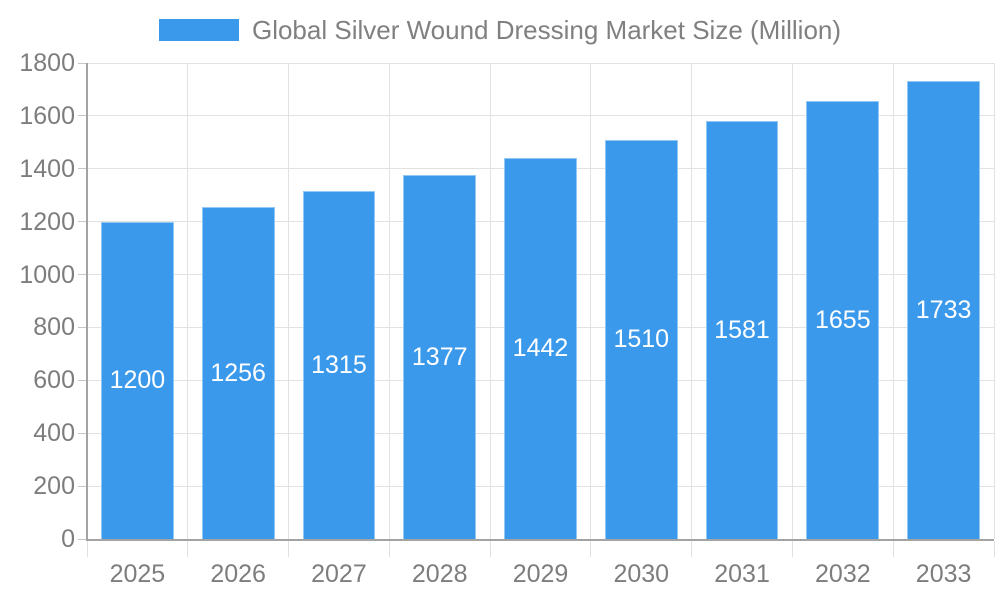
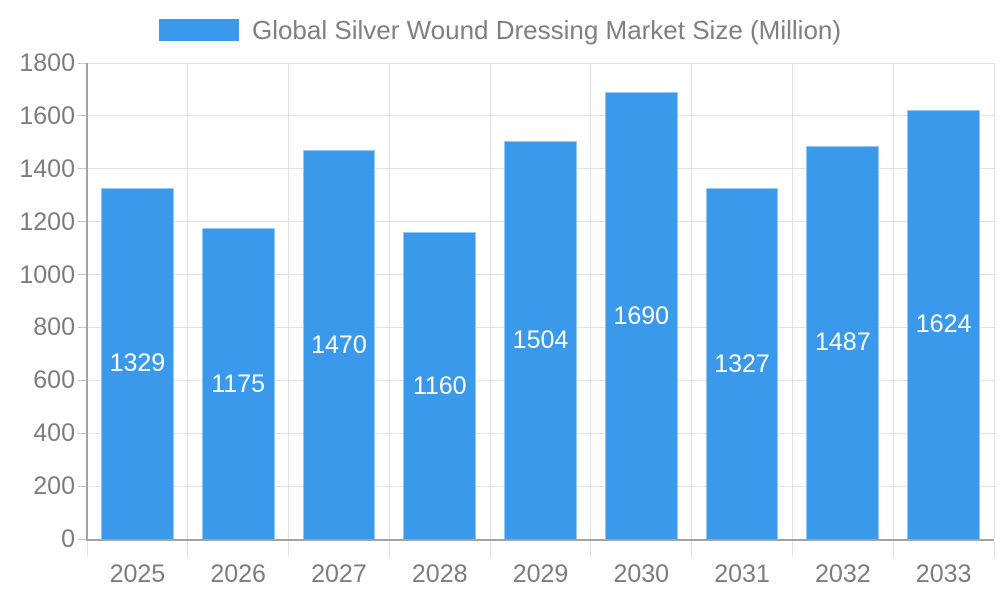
2025: 1200 -> 1329
2026: 1256 -> 1175
2027: 1315 -> 1470
2028: 1377 -> 1160
2029: 1442 -> 1504
2030: 1510 -> 1690
2031: 1581 -> 1327
2032: 1655 -> 1487
2033: 1733 -> 1624
